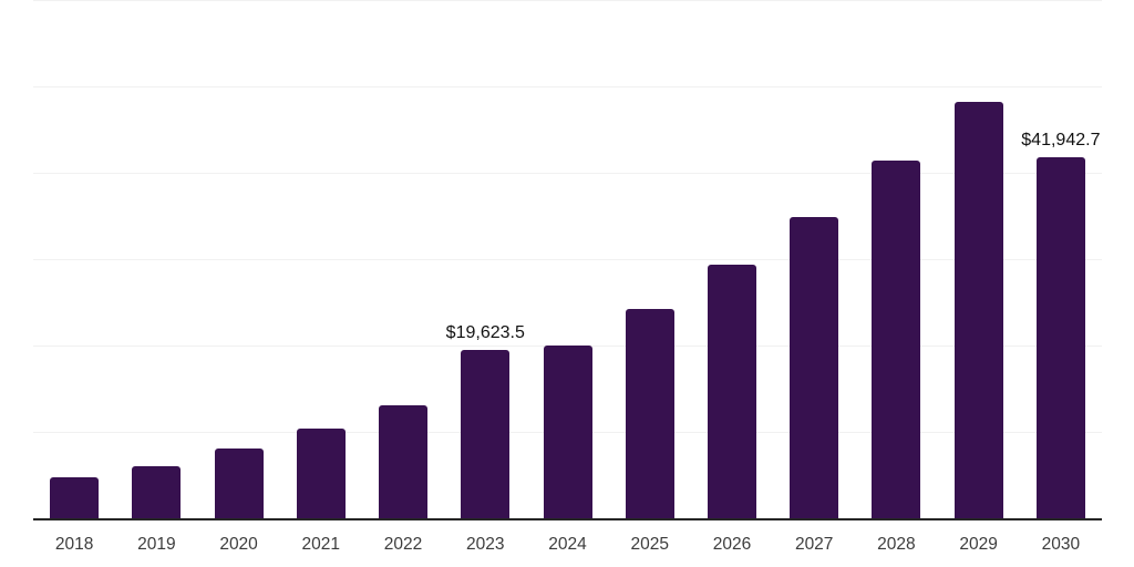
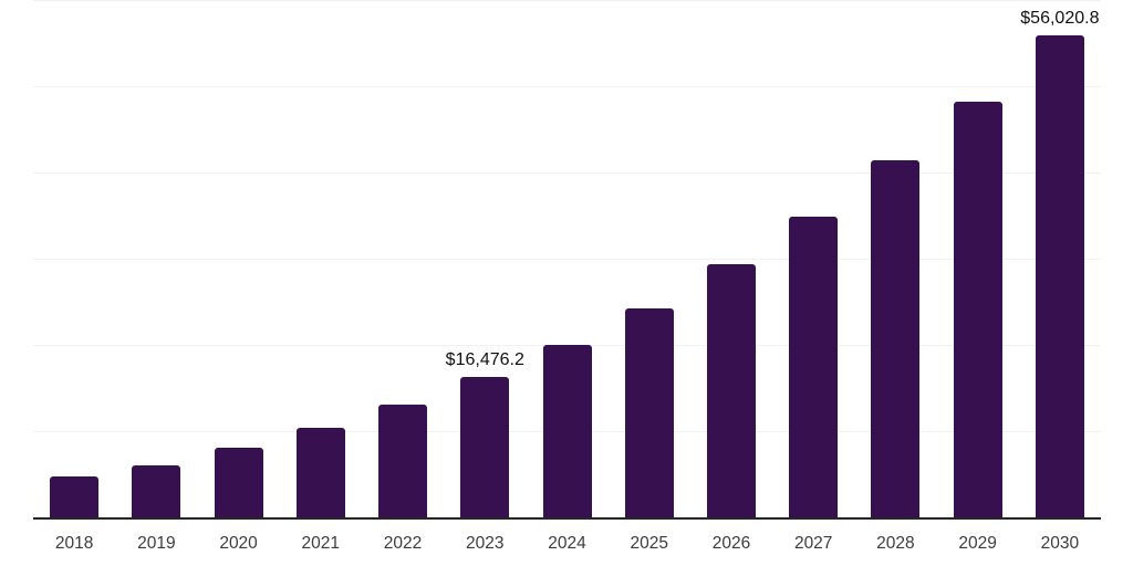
2023: $19,623.5 -> $16,476.2
2030: $41,942.7 -> $56,020.8
